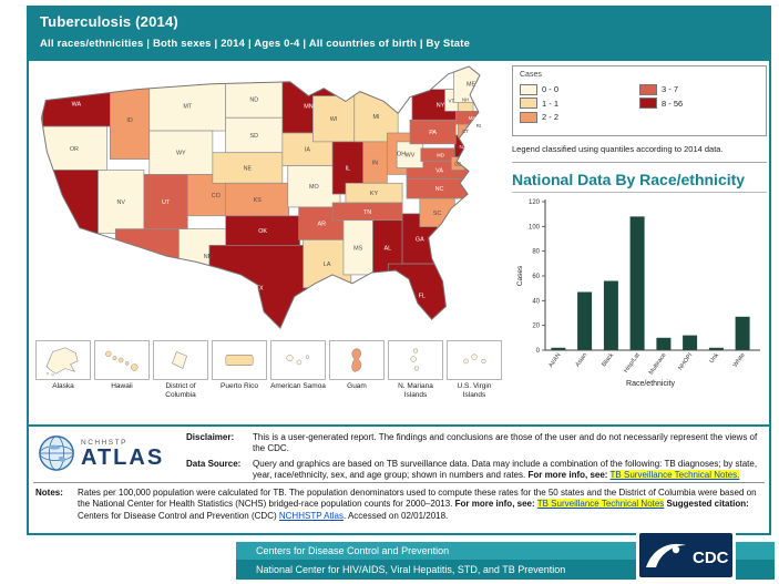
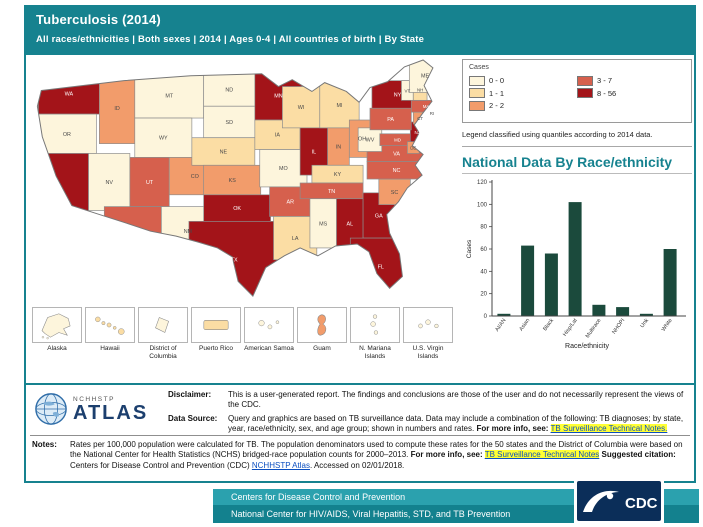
Asian: 47 -> 63
Hisp/Lat: 108 -> 102
NHOPI: 12 -> 8
White: 27 -> 60
